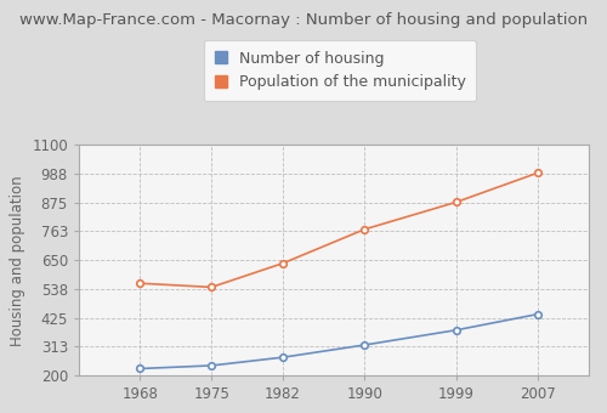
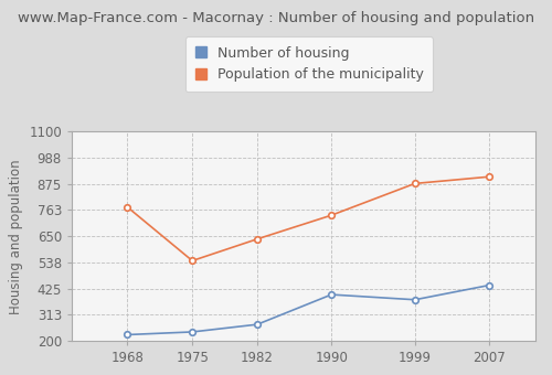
Population of the municipality/1968: 560 -> 775
Number of housing/1990: 320 -> 400
Population of the municipality/1990: 770 -> 740
Population of the municipality/2007: 990 -> 905
